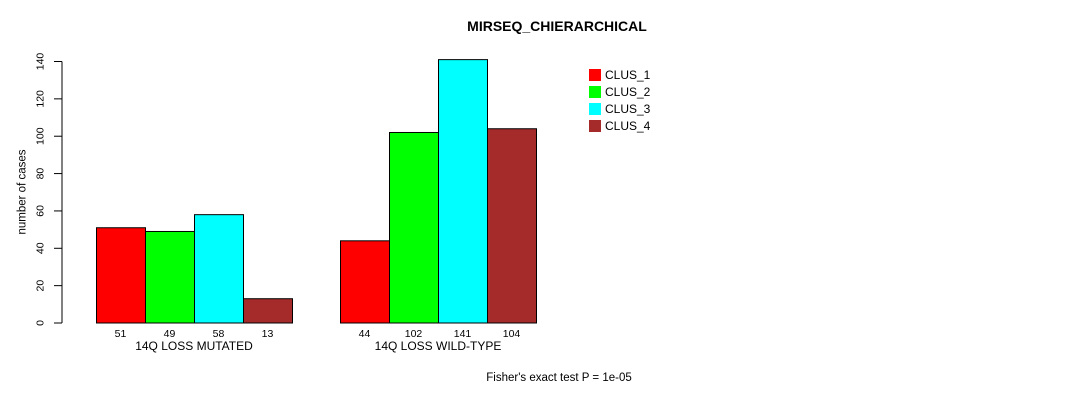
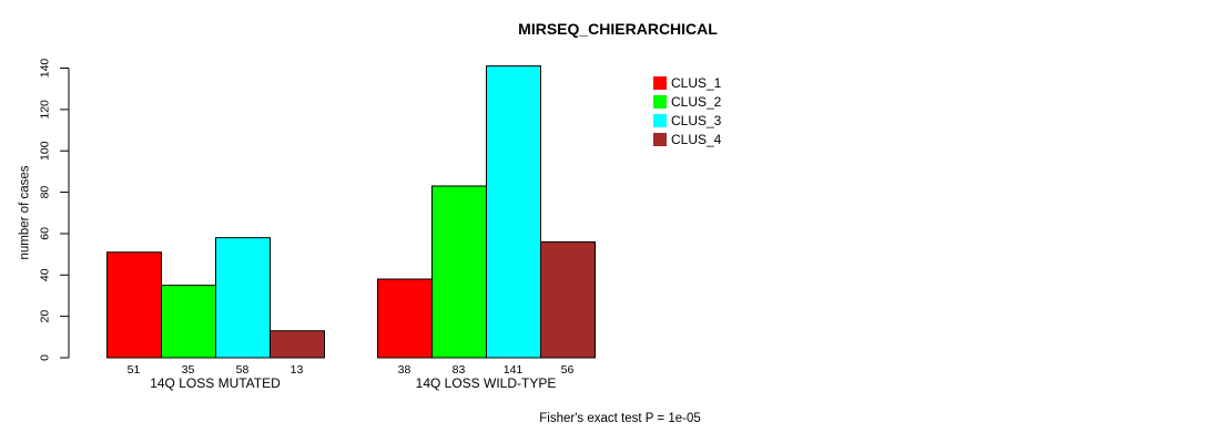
CLUS_2/14Q LOSS MUTATED: 49 -> 35
CLUS_1/14Q LOSS WILD-TYPE: 44 -> 38
CLUS_2/14Q LOSS WILD-TYPE: 102 -> 83
CLUS_4/14Q LOSS WILD-TYPE: 104 -> 56
